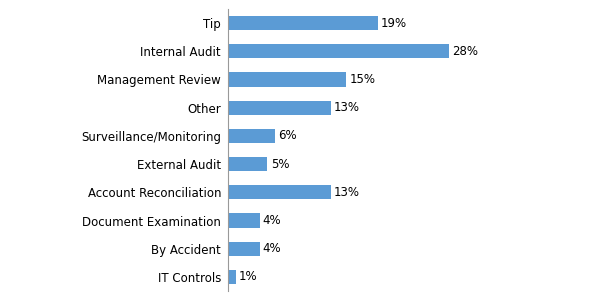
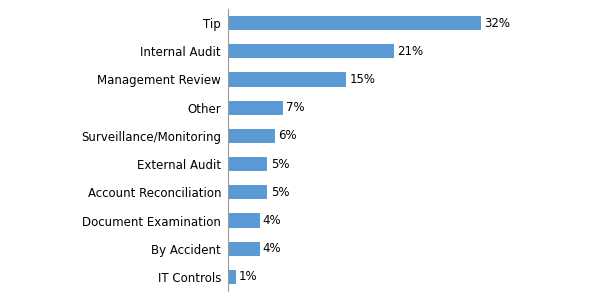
Tip: 19% -> 32%
Internal Audit: 28% -> 21%
Other: 13% -> 7%
Account Reconciliation: 13% -> 5%
